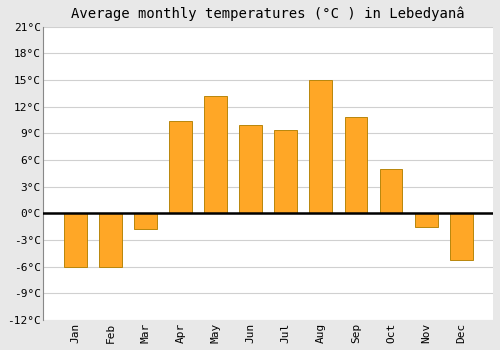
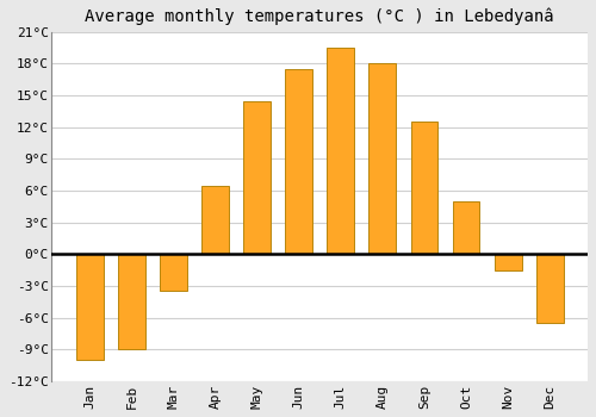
Jan: -6.0°C -> -10.0°C
Feb: -6.0°C -> -9.0°C
Mar: -1.8°C -> -3.5°C
Apr: 10.4°C -> 6.5°C
May: 13.2°C -> 14.5°C
Jun: 10.0°C -> 17.5°C
Jul: 9.4°C -> 19.5°C
Aug: 15.0°C -> 18.0°C
Sep: 10.8°C -> 12.5°C
Dec: -5.2°C -> -6.5°C
